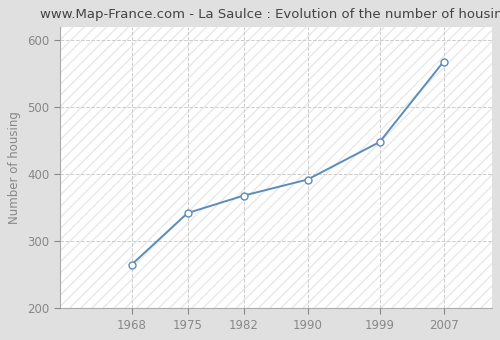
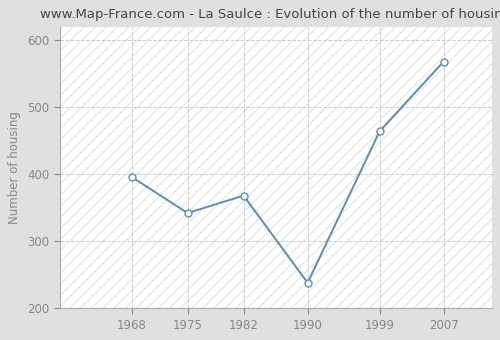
1968: 265 -> 396
1990: 392 -> 238
1999: 448 -> 464
